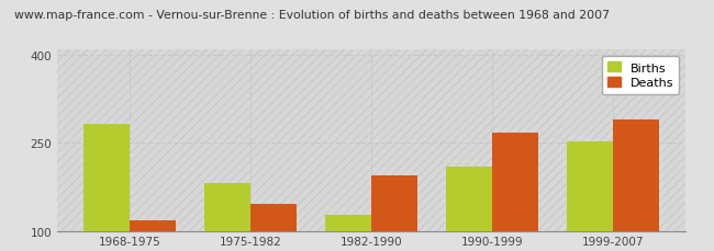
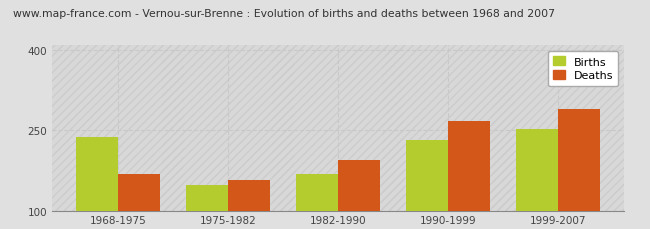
Births/1968-1975: 282 -> 237
Deaths/1968-1975: 118 -> 168
Births/1975-1982: 182 -> 148
Deaths/1975-1982: 146 -> 158
Births/1982-1990: 128 -> 168
Births/1990-1999: 210 -> 232
